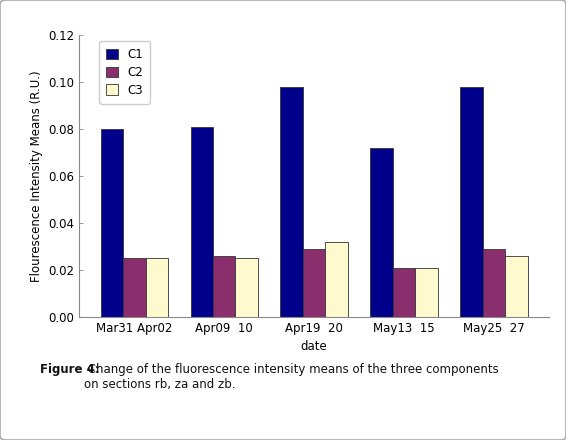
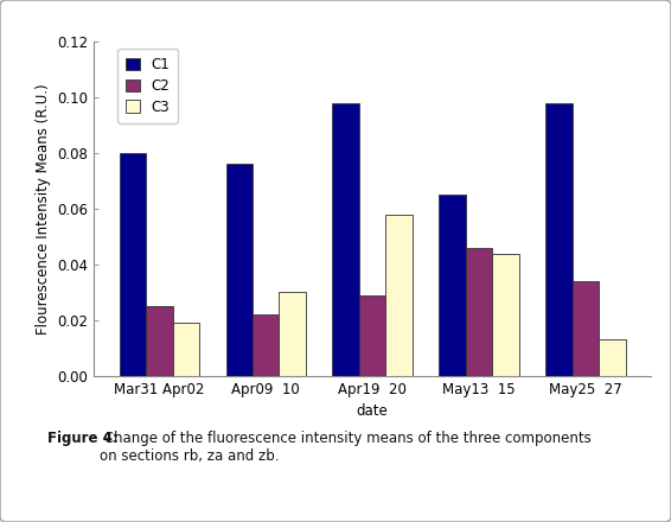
C3/Mar31 Apr02: 0.025 -> 0.019
C1/Apr09 10: 0.081 -> 0.076
C2/Apr09 10: 0.026 -> 0.022
C3/Apr09 10: 0.025 -> 0.030
C3/Apr19 20: 0.032 -> 0.058
C1/May13 15: 0.072 -> 0.065
C2/May13 15: 0.021 -> 0.046
C3/May13 15: 0.021 -> 0.044
C2/May25 27: 0.029 -> 0.034
C3/May25 27: 0.026 -> 0.013
